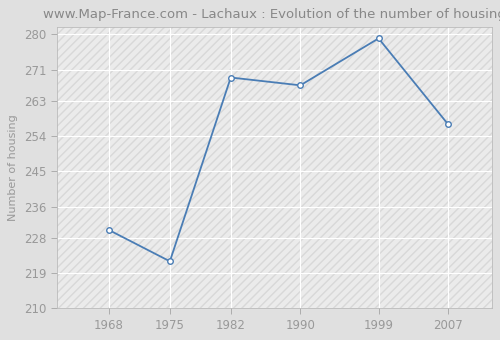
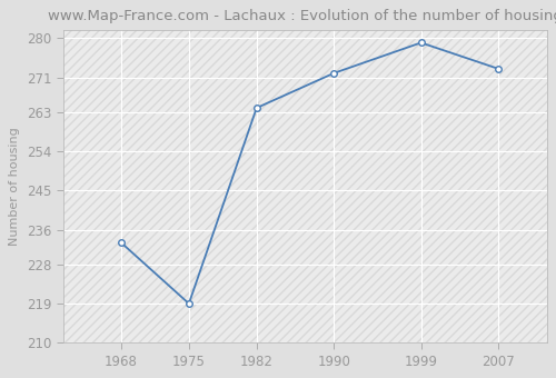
1968: 230 -> 233
1975: 222 -> 219
1982: 269 -> 264
1990: 267 -> 272
2007: 257 -> 273
